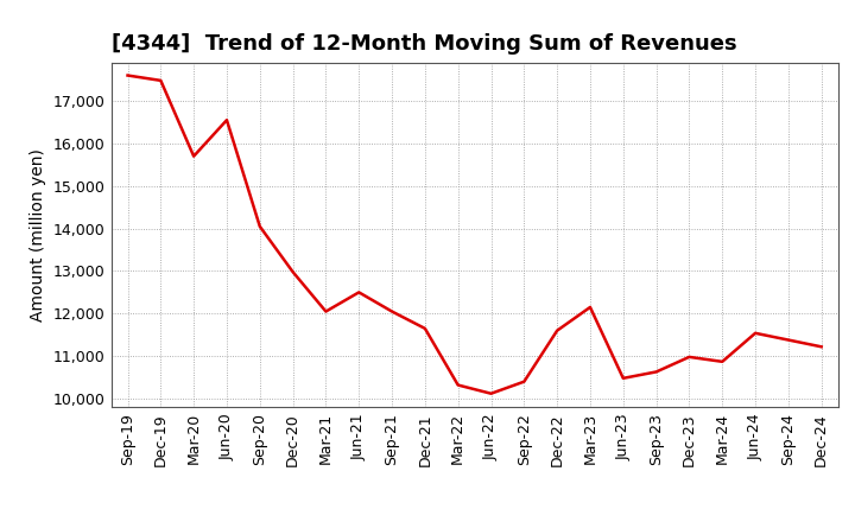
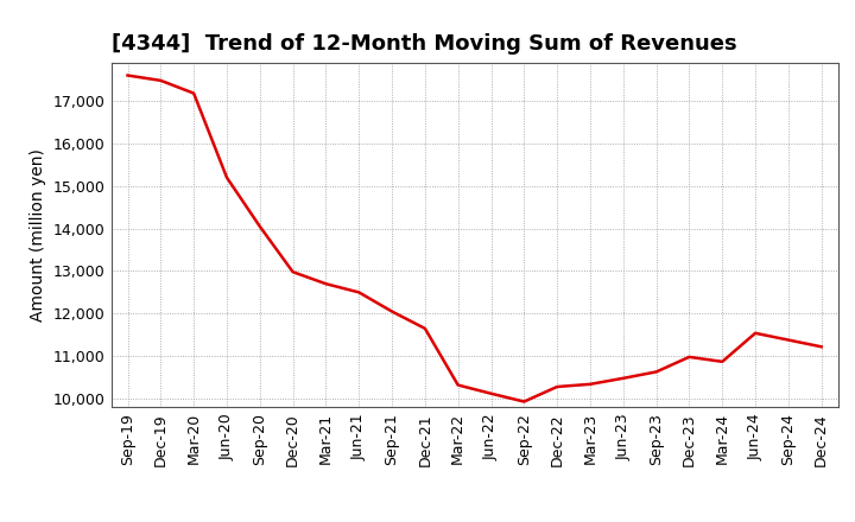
Mar-20: 15,700 -> 17,180
Jun-20: 16,550 -> 15,200
Mar-21: 12,050 -> 12,700
Sep-22: 10,400 -> 9,930
Dec-22: 11,600 -> 10,280
Mar-23: 12,150 -> 10,340
